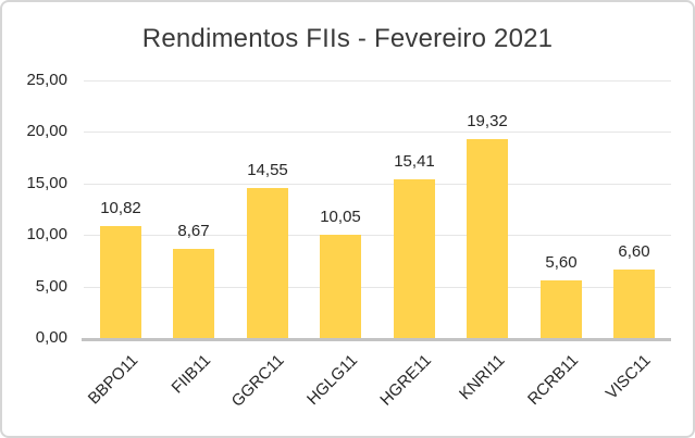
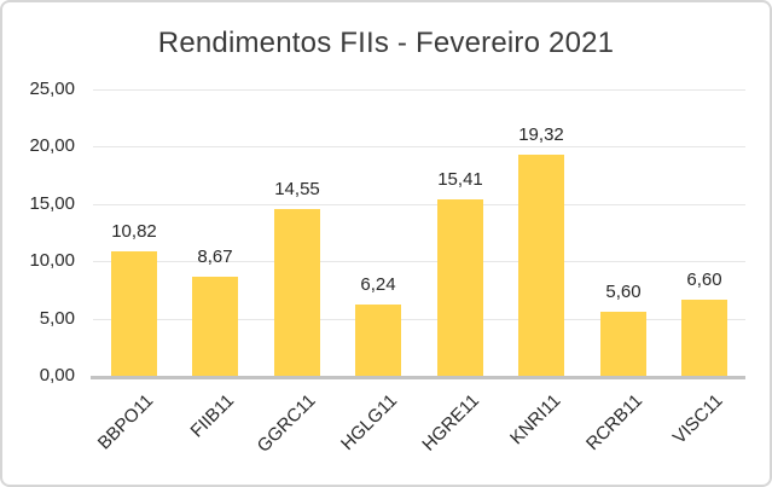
HGLG11: 10,05 -> 6,24
